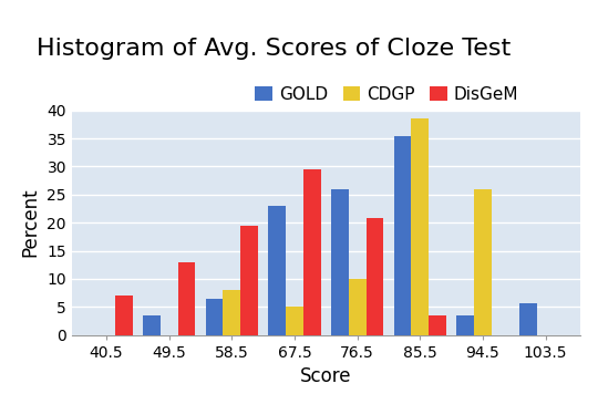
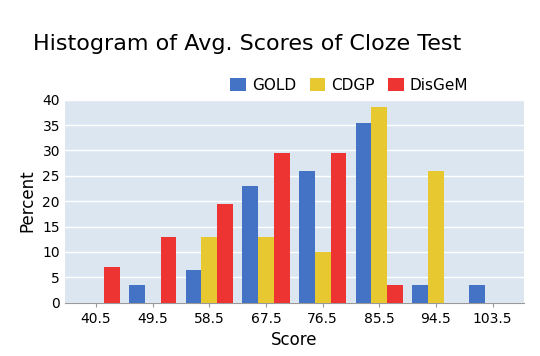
CDGP/58.5: 8.0 -> 13.0
CDGP/67.5: 5.0 -> 13.0
DisGeM/76.5: 20.8 -> 29.5
GOLD/103.5: 5.6 -> 3.5
